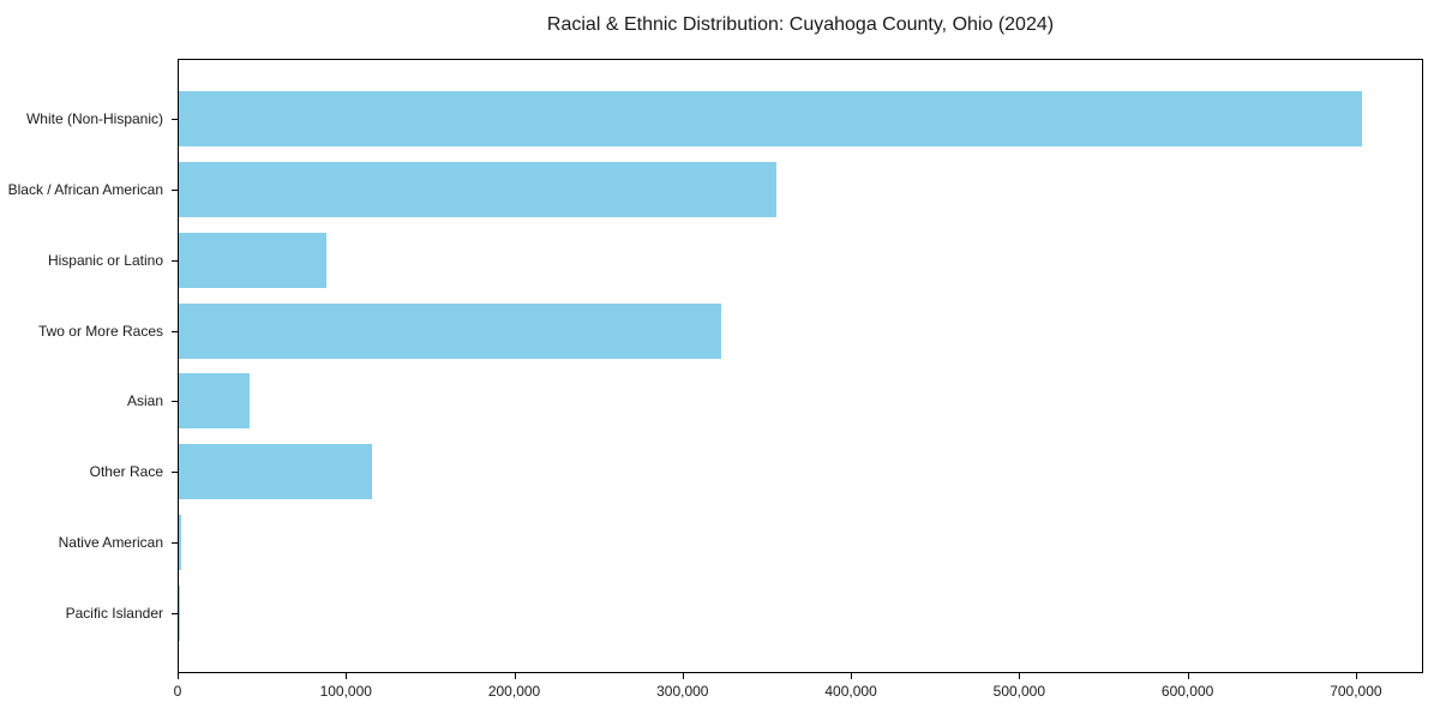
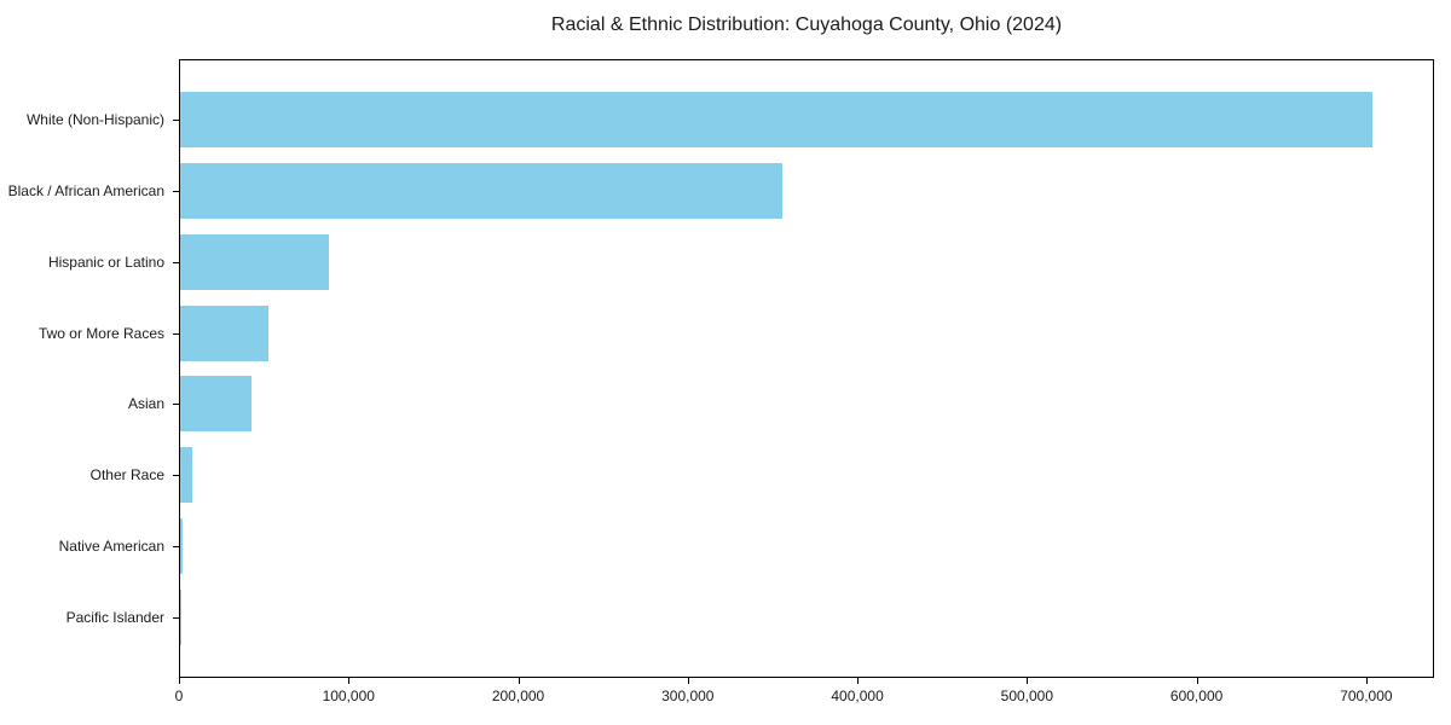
Two or More Races: 323000 -> 52000
Other Race: 115000 -> 7000
